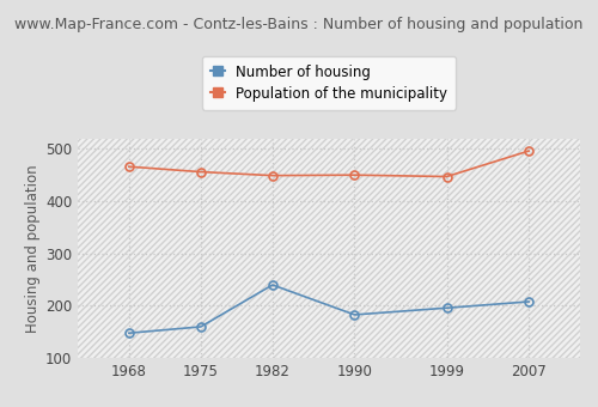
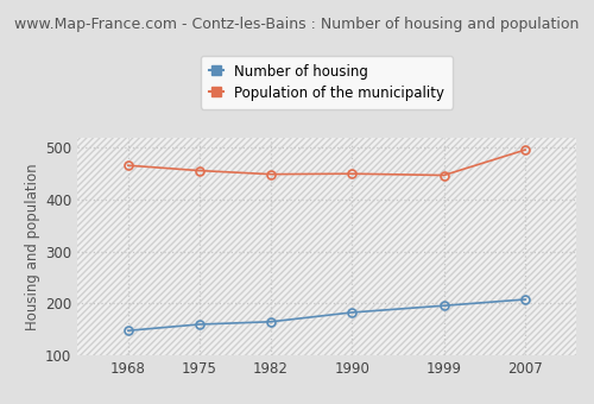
Number of housing/1982: 240 -> 165
